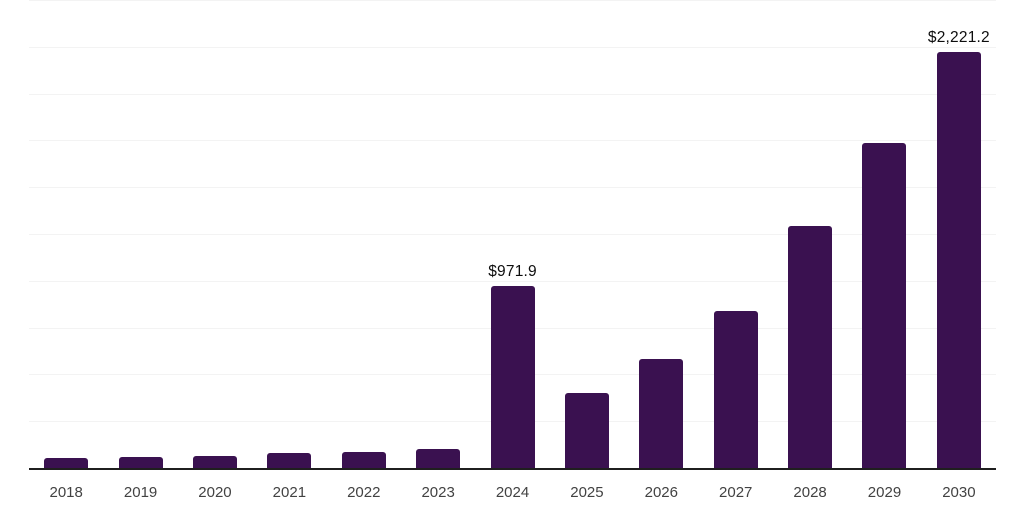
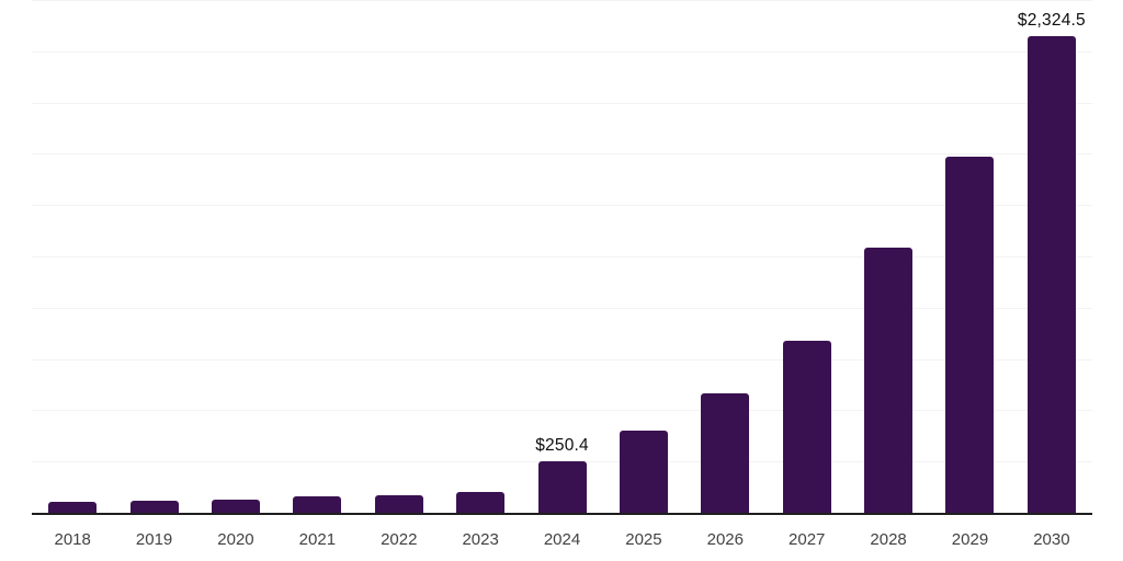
2024: $971.9 -> $250.4
2030: $2,221.2 -> $2,324.5
